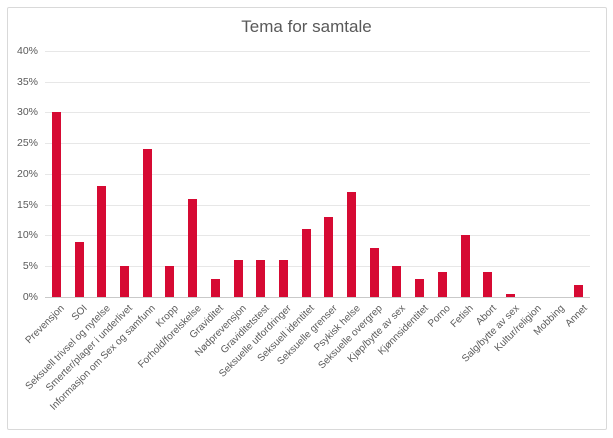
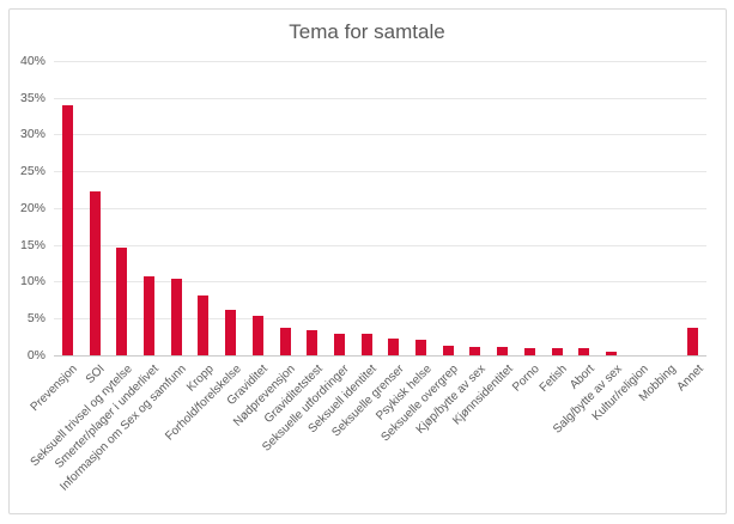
Prevensjon: 30% -> 34%
SOI: 9% -> 22%
Seksuell trivsel og nytelse: 18% -> 15%
Smerter/plager i underlivet: 5% -> 11%
Informasjon om Sex og samfunn: 24% -> 10%
Kropp: 5% -> 8%
Forhold/forelskelse: 16% -> 6%
Graviditet: 3% -> 5%
Nødprevensjon: 6% -> 4%
Graviditetstest: 6% -> 3%
Seksuelle utfordringer: 6% -> 3%
Seksuell identitet: 11% -> 3%
Seksuelle grenser: 13% -> 2%
Psykisk helse: 17% -> 2%
Seksuelle overgrep: 8% -> 1%
Kjøp/bytte av sex: 5% -> 1%
Kjønnsidentitet: 3% -> 1%
Porno: 4% -> 1%
Fetish: 10% -> 1%
Abort: 4% -> 1%
Annet: 2% -> 4%
